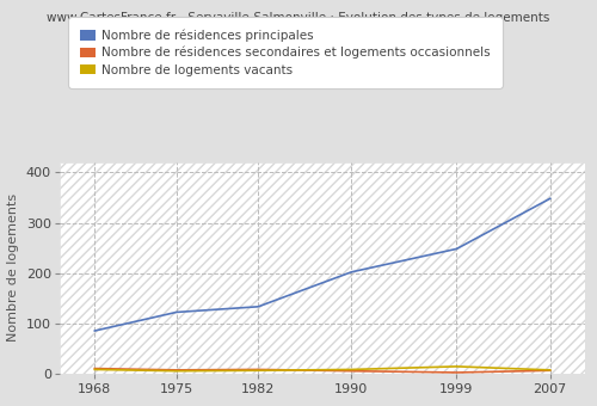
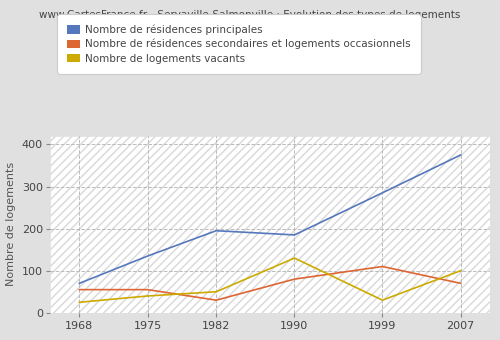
Nombre de résidences principales/1968: 85 -> 70
Nombre de résidences secondaires et logements occasionnels/1968: 10 -> 55
Nombre de logements vacants/1968: 8 -> 25
Nombre de résidences principales/1975: 122 -> 135
Nombre de résidences secondaires et logements occasionnels/1975: 7 -> 55
Nombre de logements vacants/1975: 5 -> 40
Nombre de résidences principales/1982: 133 -> 195
Nombre de résidences secondaires et logements occasionnels/1982: 8 -> 30
Nombre de logements vacants/1982: 6 -> 50
Nombre de résidences principales/1990: 202 -> 185
Nombre de résidences secondaires et logements occasionnels/1990: 5 -> 80
Nombre de logements vacants/1990: 8 -> 130
Nombre de résidences principales/1999: 248 -> 285
Nombre de résidences secondaires et logements occasionnels/1999: 2 -> 110
Nombre de logements vacants/1999: 14 -> 30
Nombre de résidences principales/2007: 348 -> 375
Nombre de résidences secondaires et logements occasionnels/2007: 6 -> 70
Nombre de logements vacants/2007: 7 -> 100
